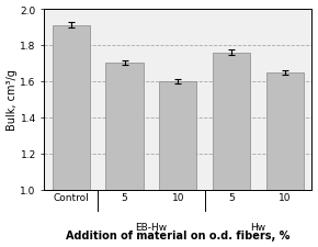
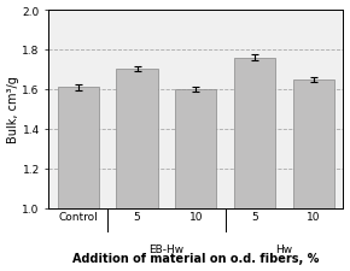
Control: 1.91 -> 1.61
